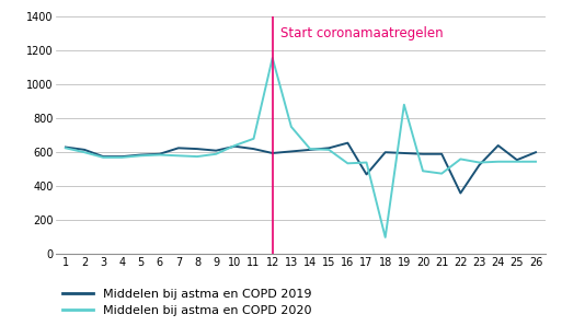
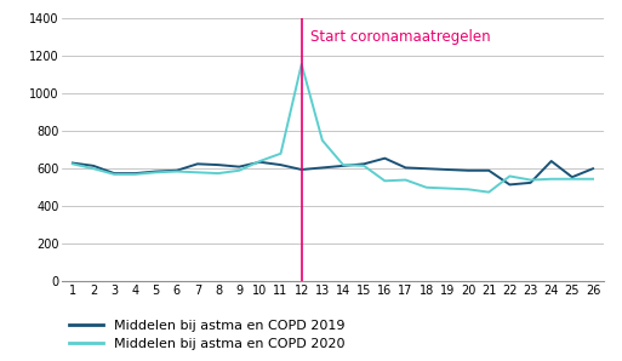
Middelen bij astma en COPD 2019/17: 470 -> 600
Middelen bij astma en COPD 2020/18: 100 -> 500
Middelen bij astma en COPD 2020/19: 880 -> 500
Middelen bij astma en COPD 2019/22: 360 -> 520
